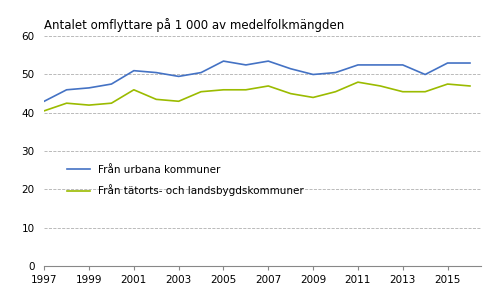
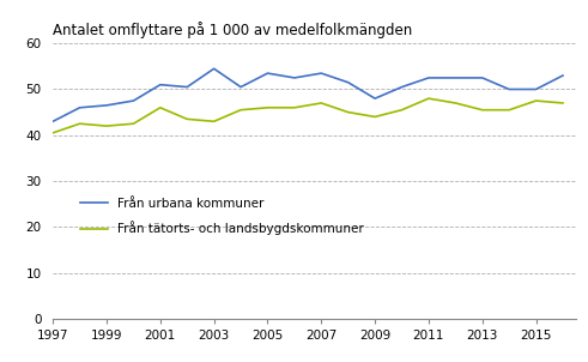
Från urbana kommuner/2003: 49.5 -> 54.5
Från urbana kommuner/2009: 50.0 -> 48.0
Från urbana kommuner/2015: 53.0 -> 50.0
